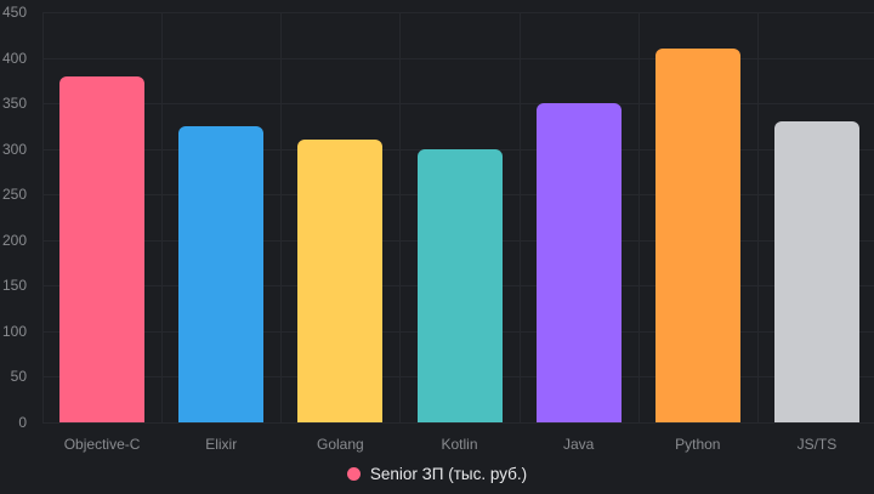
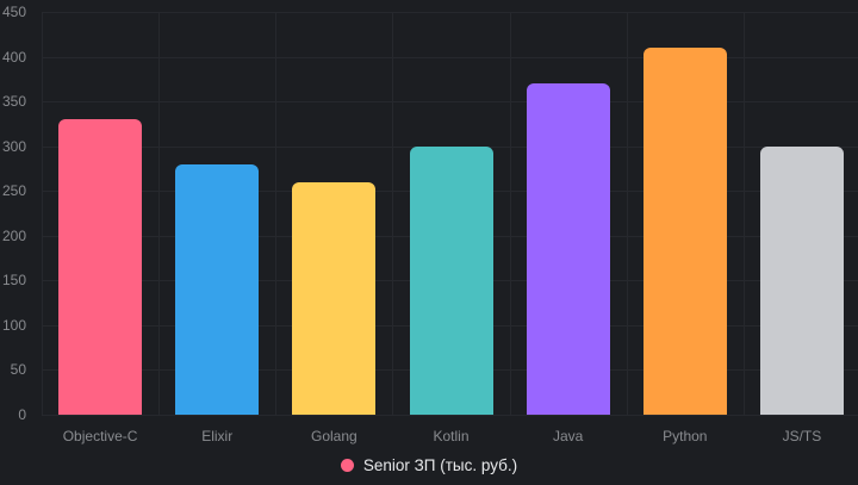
Objective-C: 380 -> 330
Elixir: 320 -> 280
Golang: 310 -> 260
Java: 350 -> 370
JS/TS: 330 -> 300
